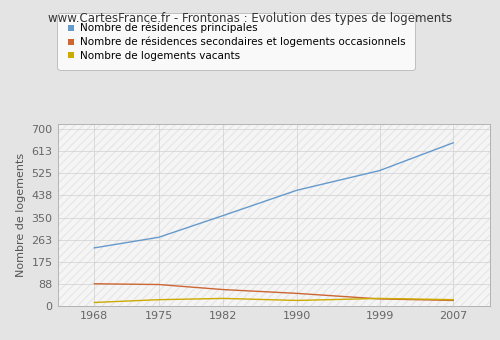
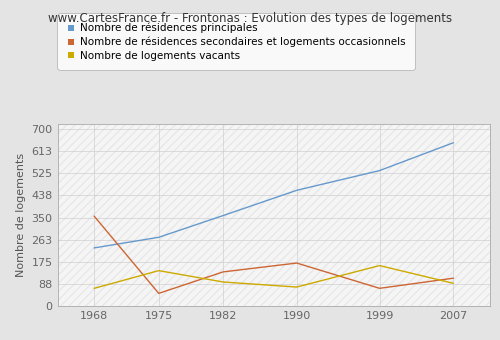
Nombre de résidences secondaires et logements occasionnels/1968: 88 -> 355
Nombre de logements vacants/1968: 14 -> 70
Nombre de résidences secondaires et logements occasionnels/1975: 85 -> 50
Nombre de logements vacants/1975: 25 -> 140
Nombre de résidences secondaires et logements occasionnels/1982: 65 -> 135
Nombre de logements vacants/1982: 30 -> 95
Nombre de résidences secondaires et logements occasionnels/1990: 50 -> 170
Nombre de logements vacants/1990: 22 -> 75
Nombre de résidences secondaires et logements occasionnels/1999: 28 -> 70
Nombre de logements vacants/1999: 30 -> 160
Nombre de résidences secondaires et logements occasionnels/2007: 22 -> 110
Nombre de logements vacants/2007: 25 -> 90
